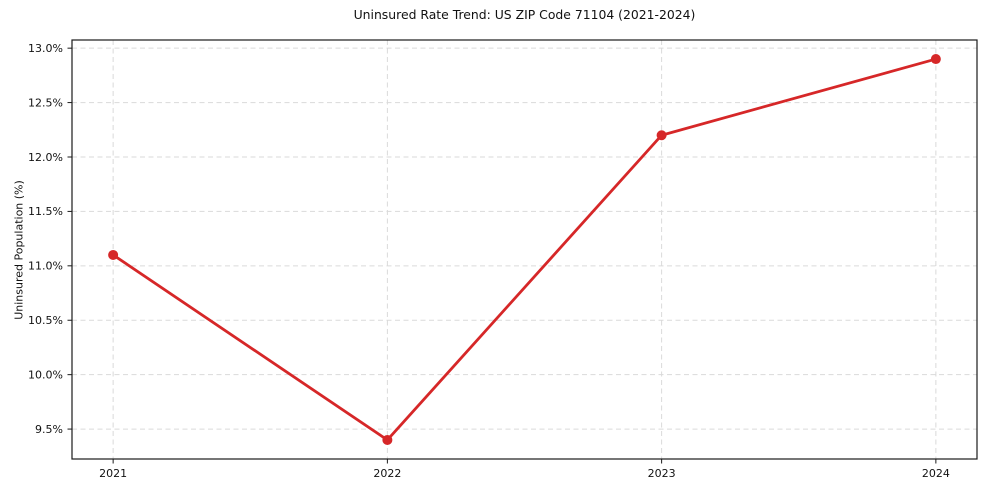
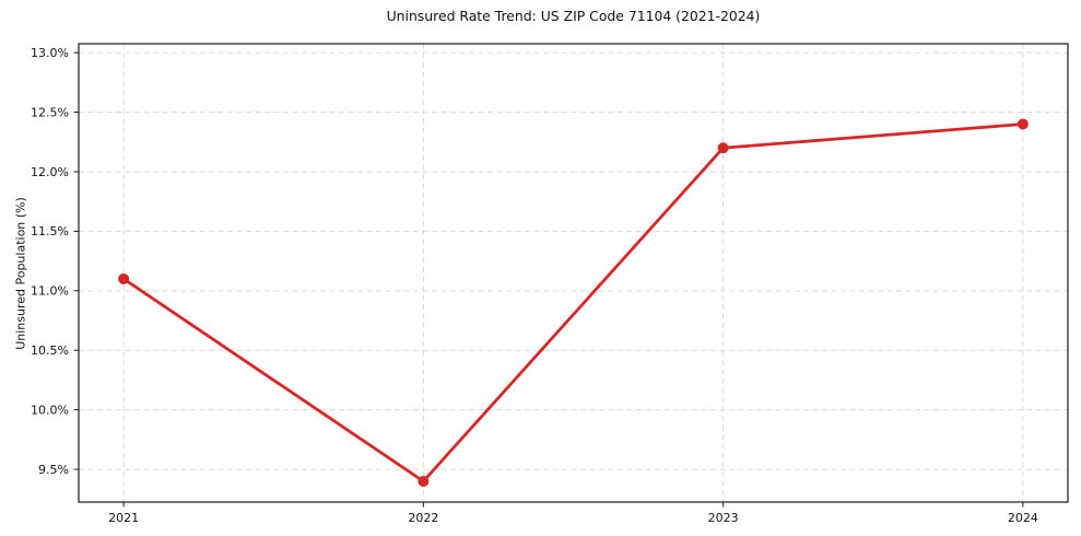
2024: 12.9% -> 12.4%
